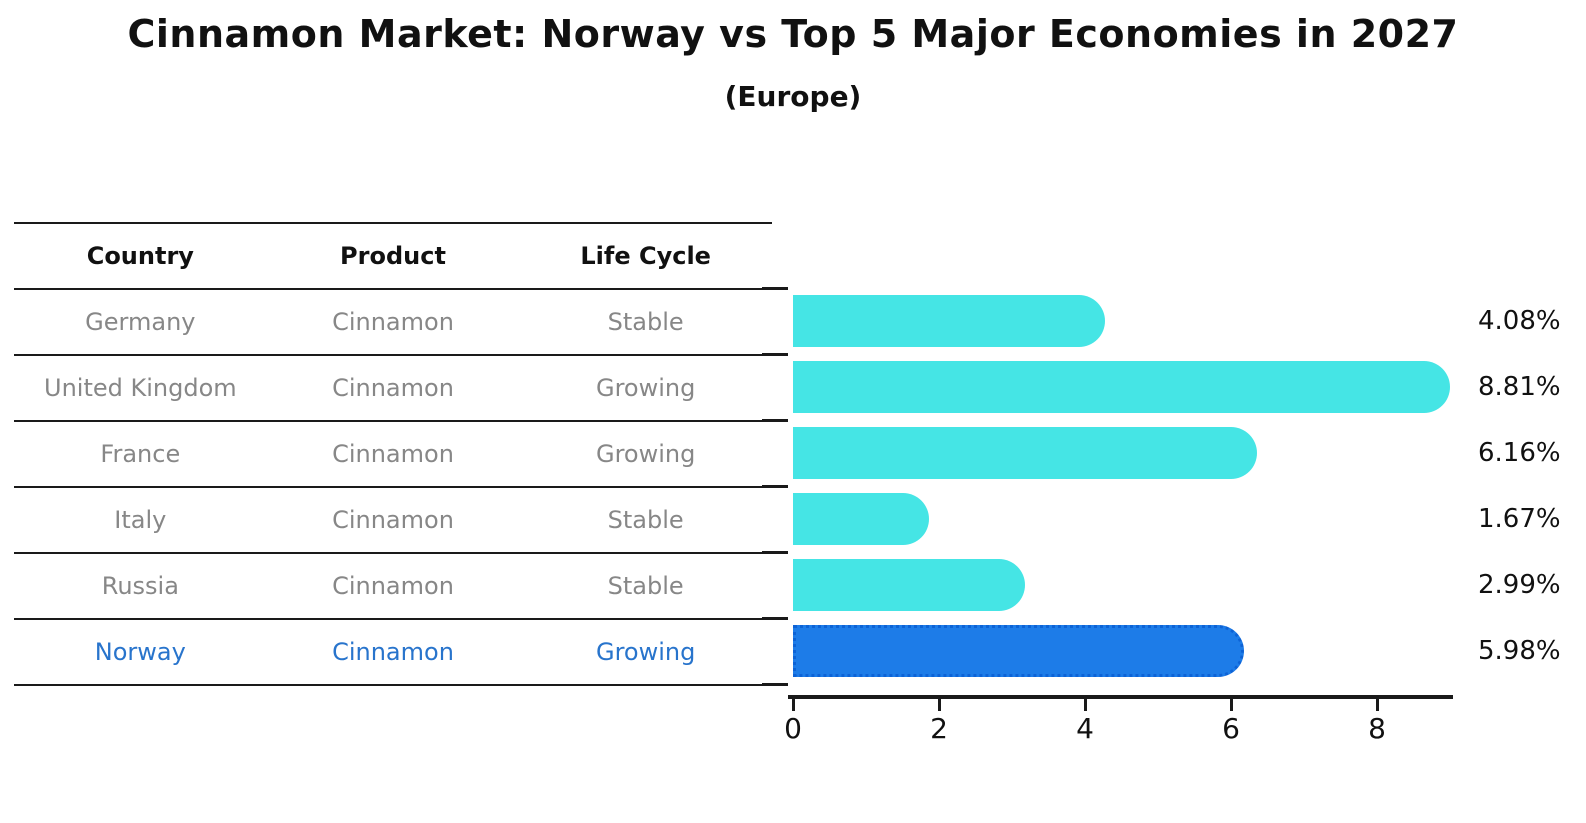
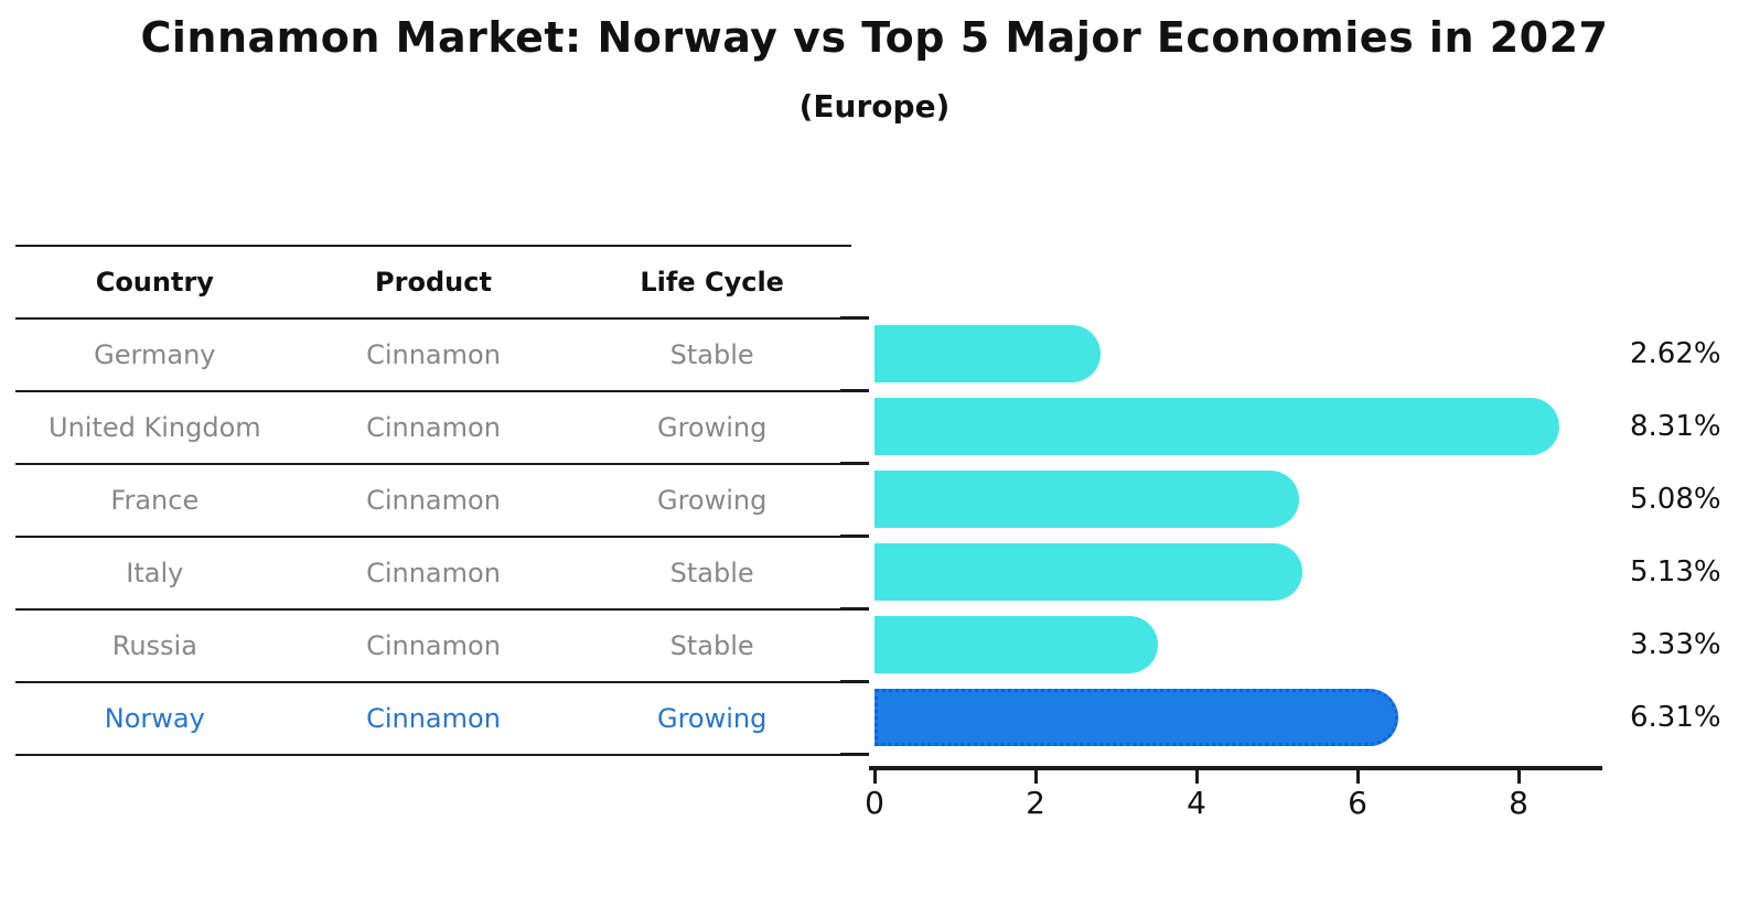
Germany: 4.08% -> 2.62%
United Kingdom: 8.81% -> 8.31%
France: 6.16% -> 5.08%
Italy: 1.67% -> 5.13%
Russia: 2.99% -> 3.33%
Norway: 5.98% -> 6.31%
